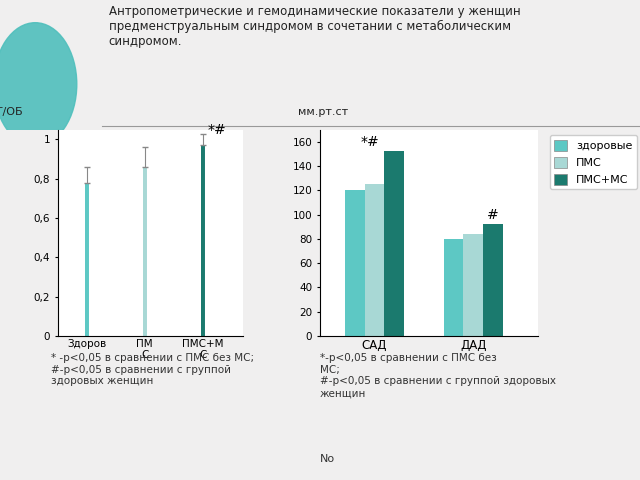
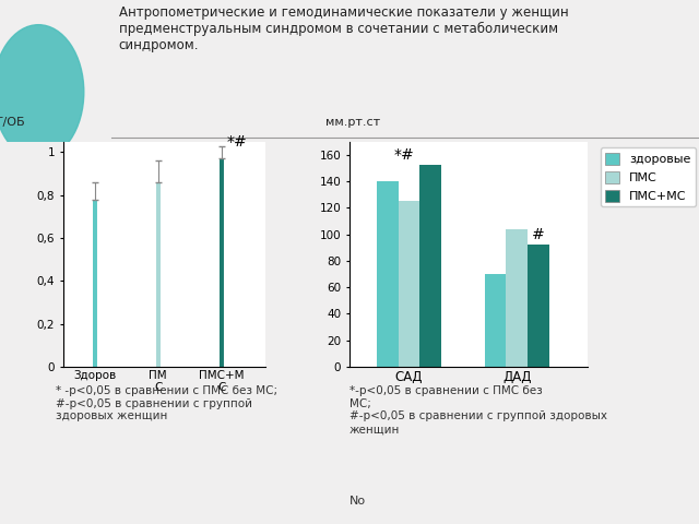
здоровые/САД: 120 -> 140
здоровые/ДАД: 80 -> 70
ПМС/ДАД: 84 -> 104
